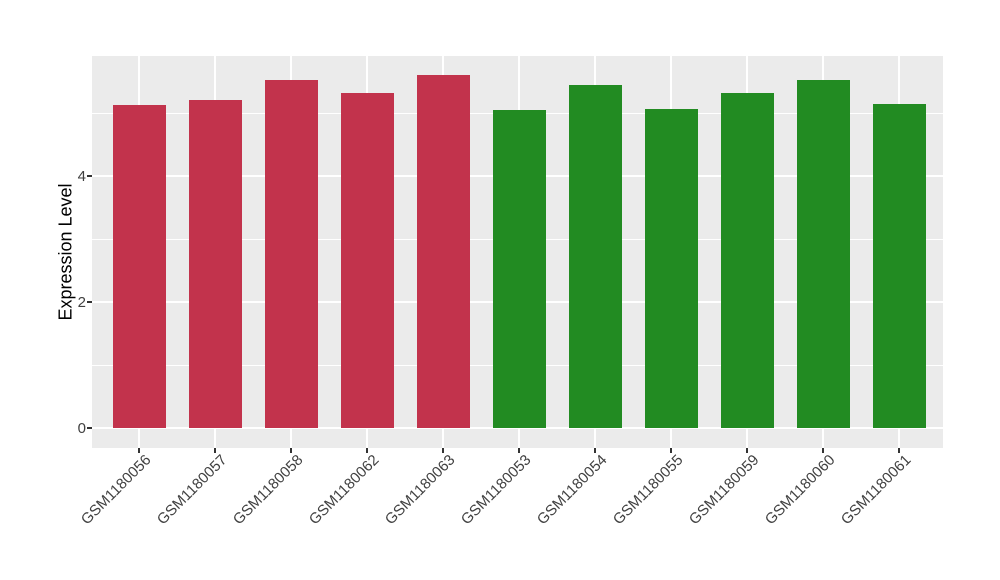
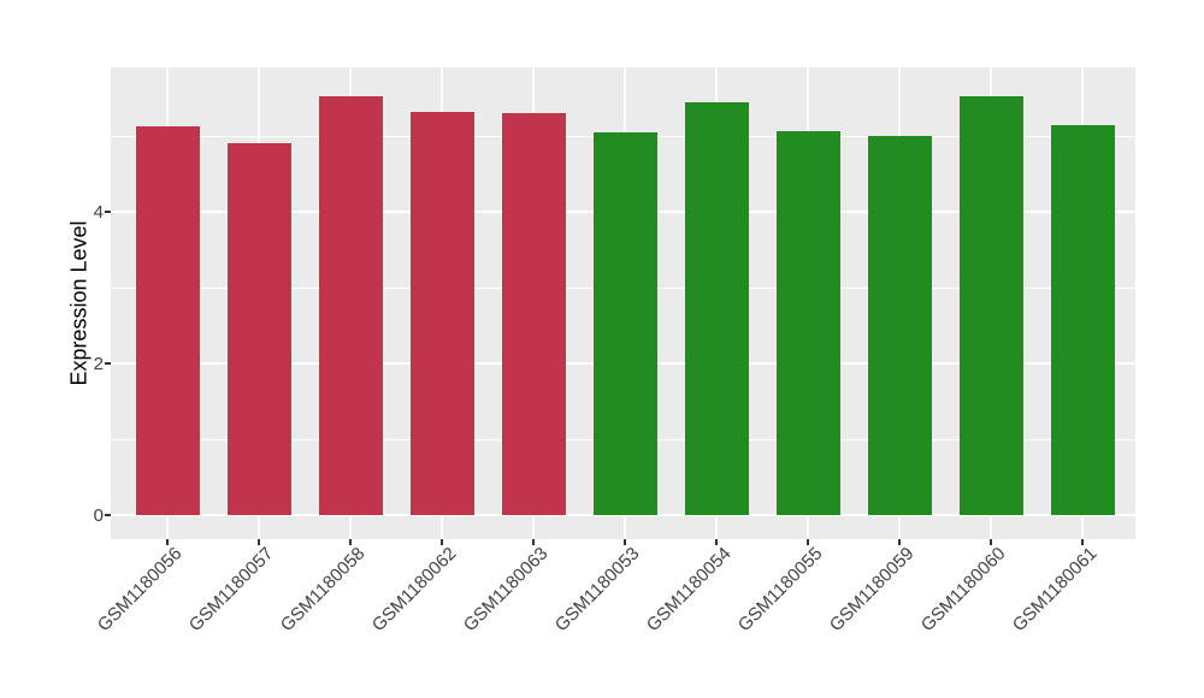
GSM1180057: 5.2 -> 4.9
GSM1180063: 5.6 -> 5.3
GSM1180059: 5.3 -> 5.0
